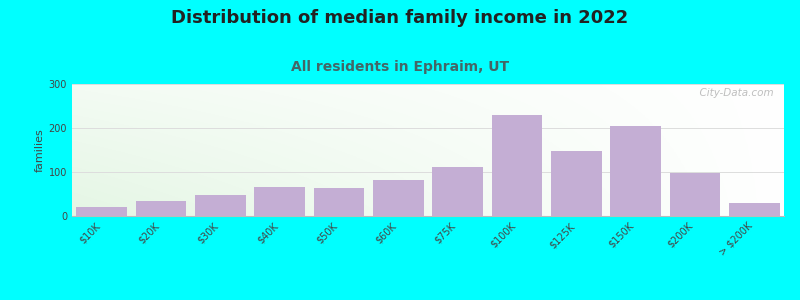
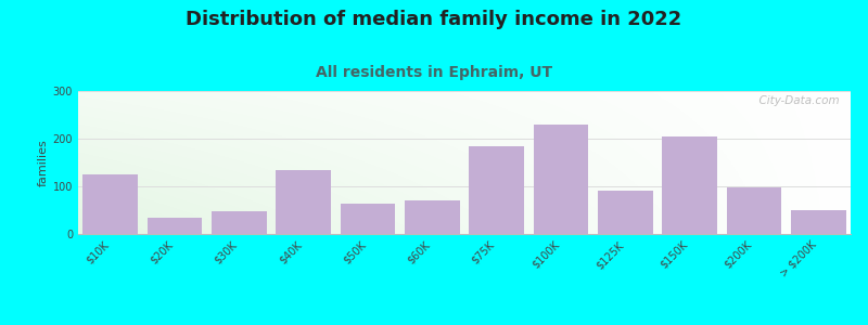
$10K: 20 -> 125
$40K: 65 -> 135
$60K: 82 -> 70
$75K: 112 -> 185
$125K: 147 -> 90
> $200K: 30 -> 50
